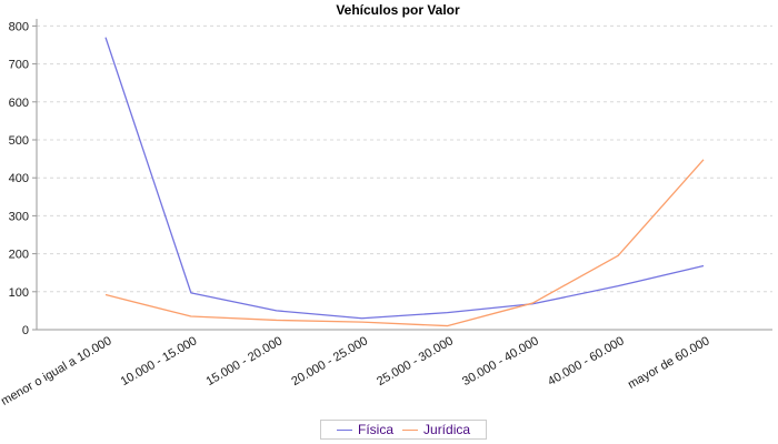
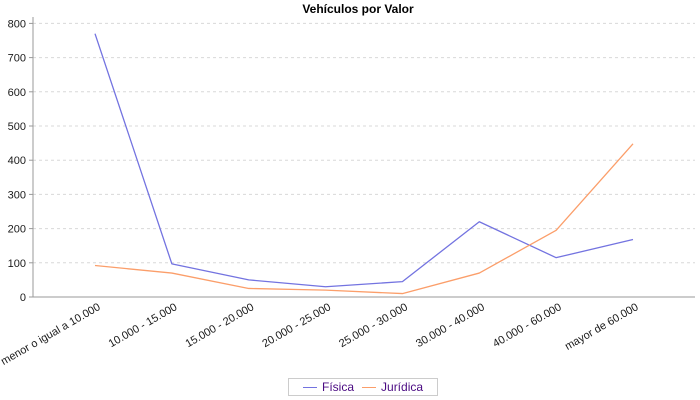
Jurídica/10.000 - 15.000: 40 -> 70
Física/30.000 - 40.000: 70 -> 220
